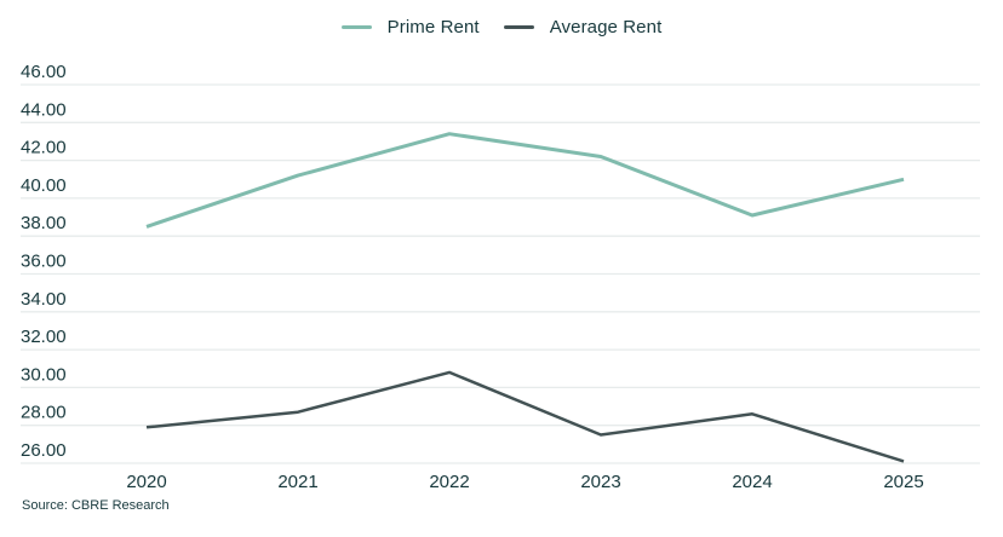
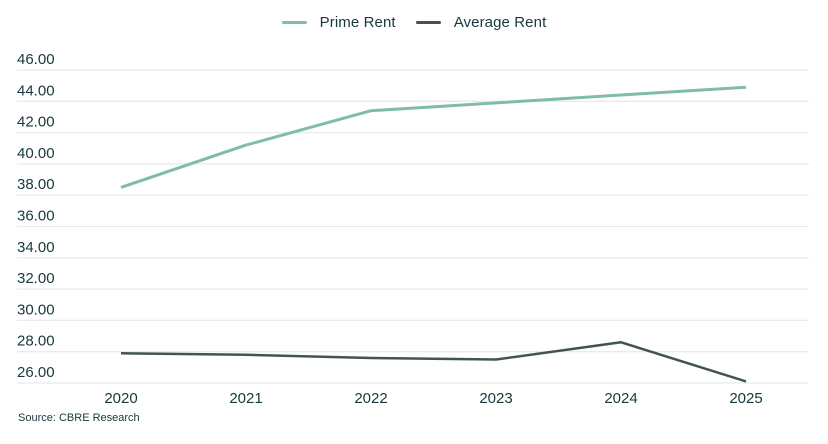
Average Rent/2021: 28.7 -> 27.8
Average Rent/2022: 30.8 -> 27.6
Prime Rent/2023: 42.2 -> 43.9
Prime Rent/2024: 39.1 -> 44.4
Prime Rent/2025: 41.0 -> 44.9
